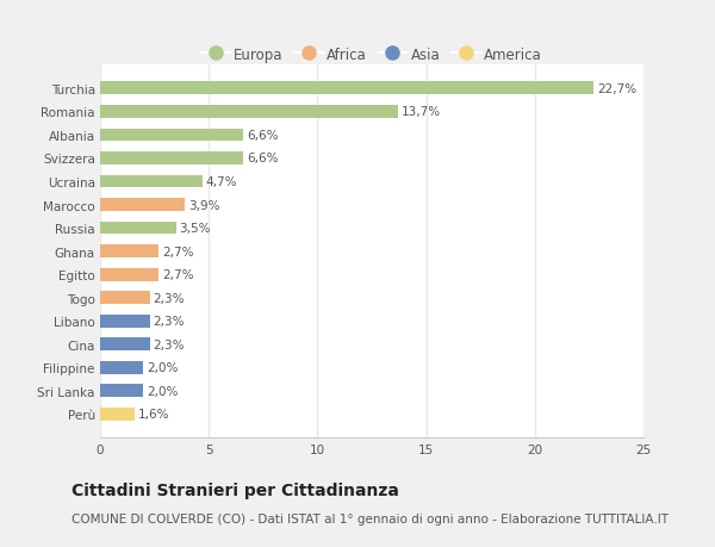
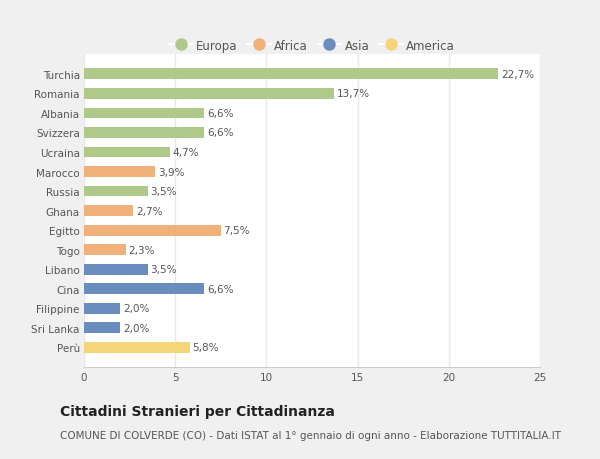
Egitto: 2,7% -> 7,5%
Libano: 2,3% -> 3,5%
Cina: 2,3% -> 6,6%
Perù: 1,6% -> 5,8%
